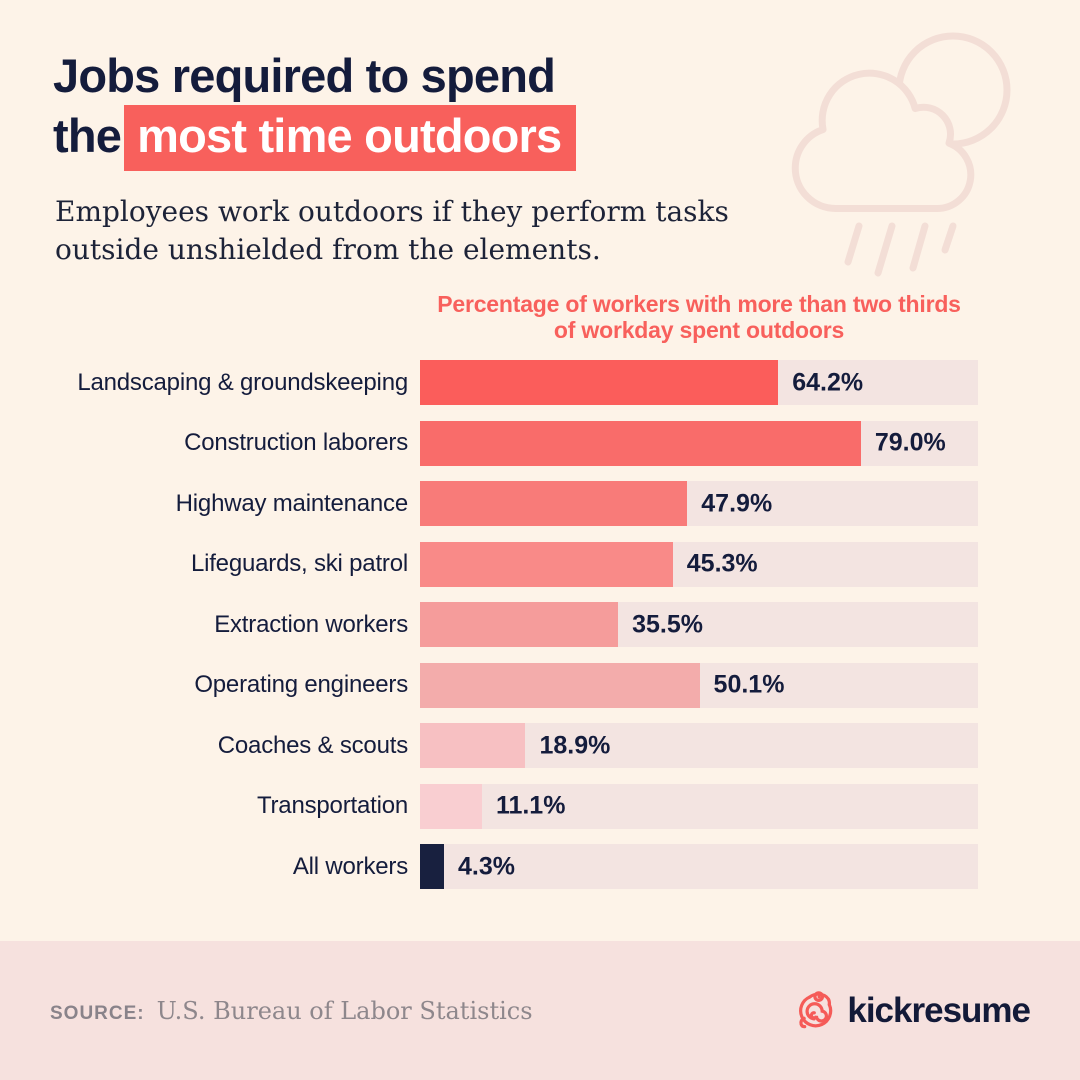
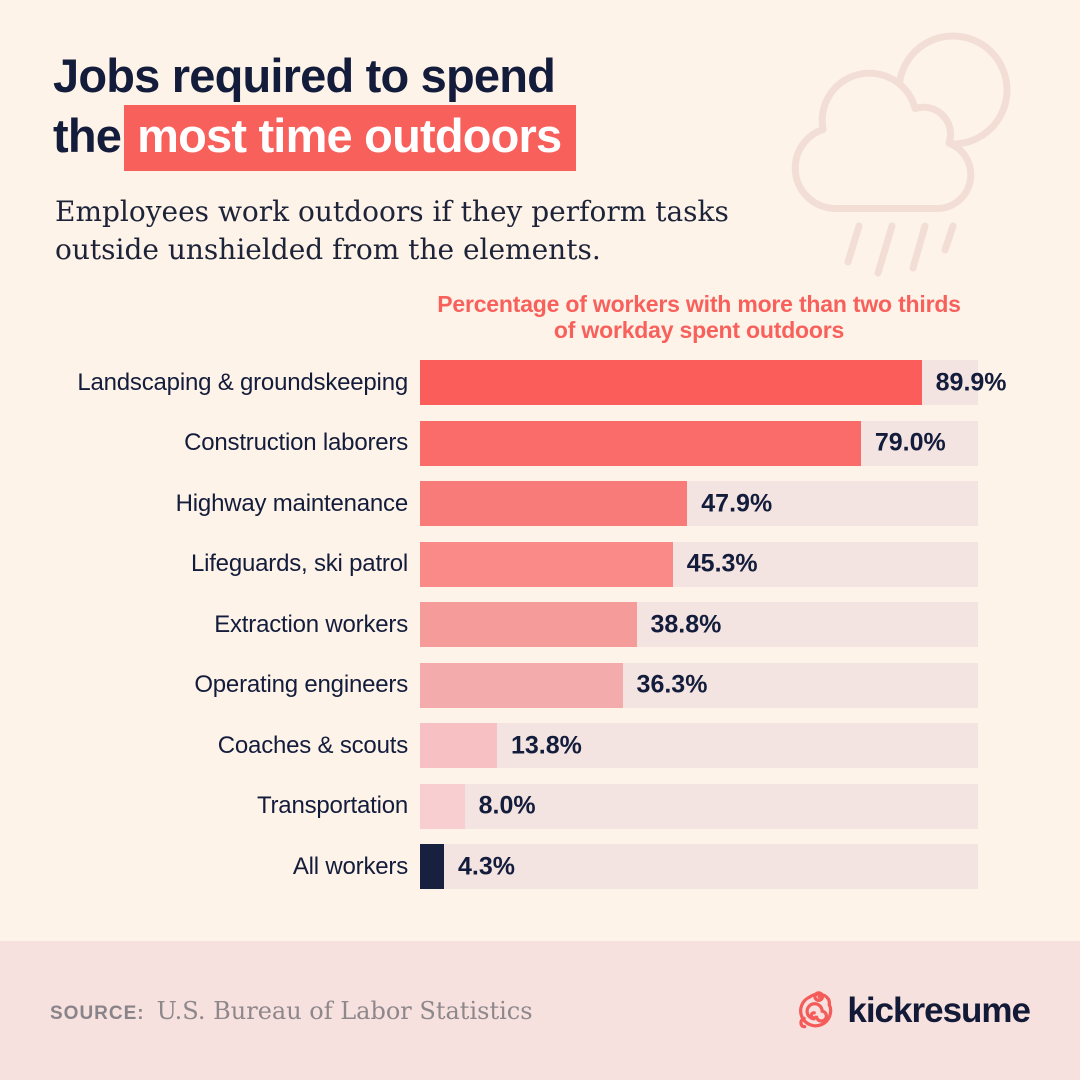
Landscaping & groundskeeping: 64.2% -> 89.9%
Extraction workers: 35.5% -> 38.8%
Operating engineers: 50.1% -> 36.3%
Coaches & scouts: 18.9% -> 13.8%
Transportation: 11.1% -> 8.0%
